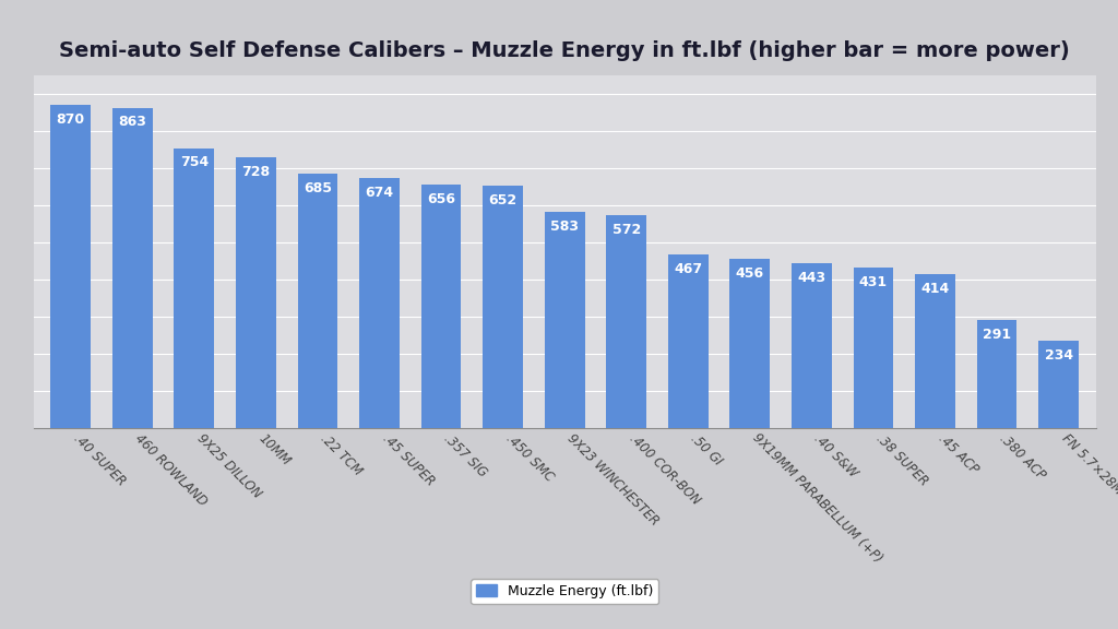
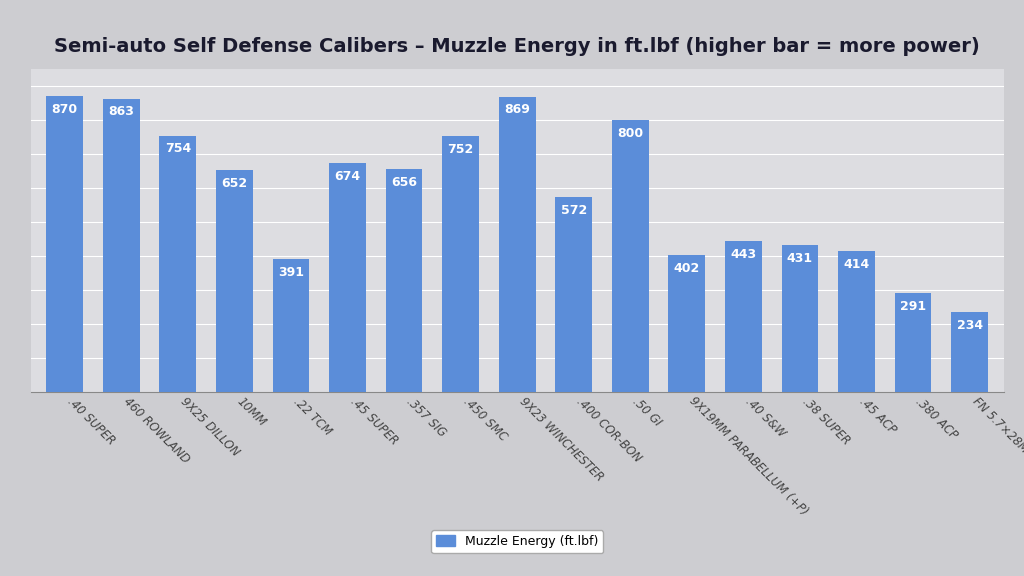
10MM: 728 -> 652
.22 TCM: 685 -> 391
.450 SMC: 652 -> 752
9X23 WINCHESTER: 583 -> 869
.50 GI: 467 -> 800
9X19MM PARABELLUM (+P): 456 -> 402
